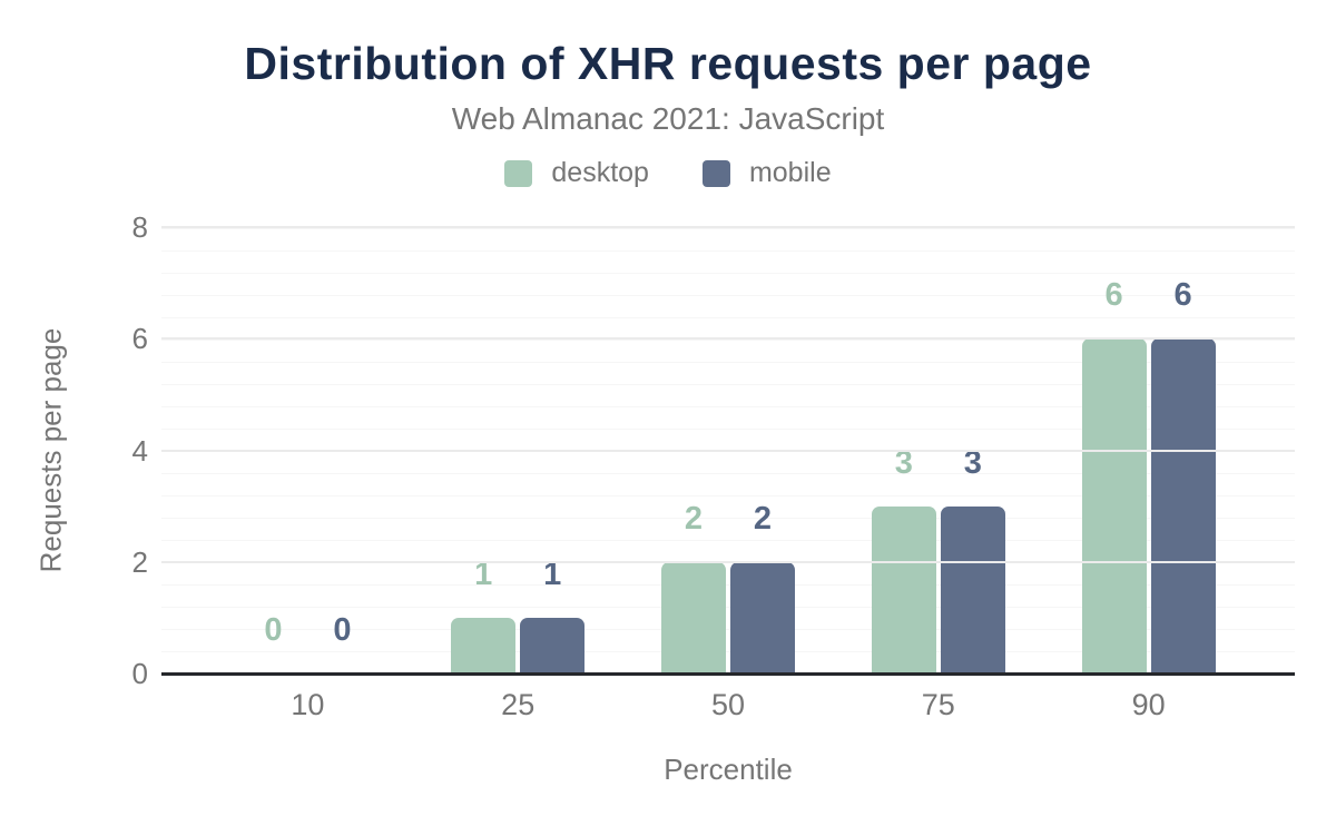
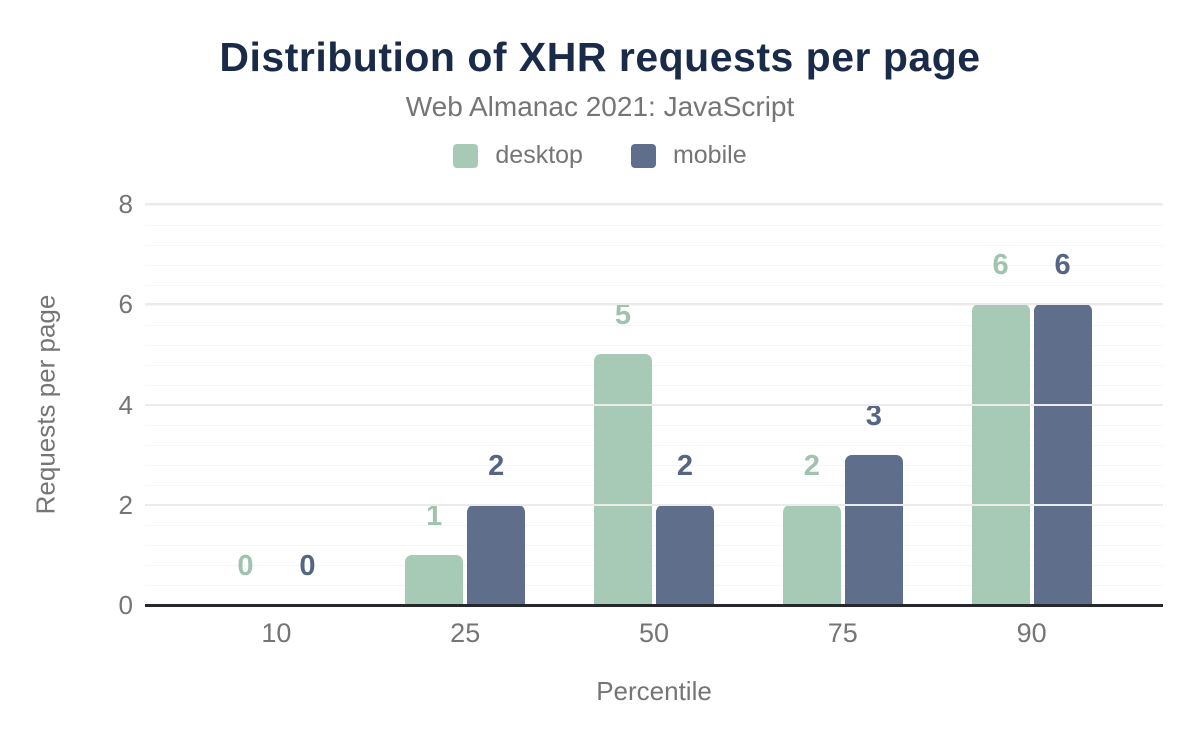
mobile/25: 1 -> 2
desktop/50: 2 -> 5
desktop/75: 3 -> 2
